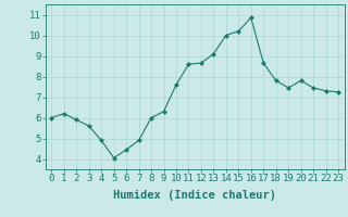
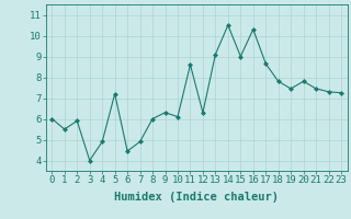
1: 6.2 -> 5.5
3: 5.6 -> 4.0
5: 4.0 -> 7.2
10: 7.6 -> 6.1
12: 8.7 -> 6.3
14: 10.0 -> 10.5
15: 10.2 -> 9.0
16: 10.8 -> 10.3
